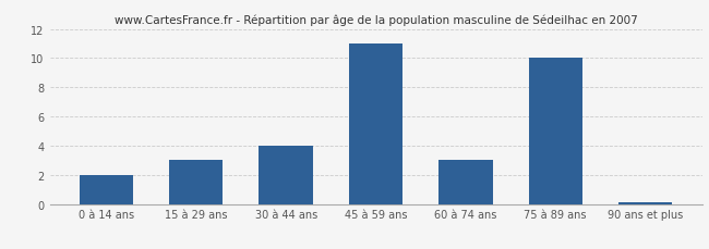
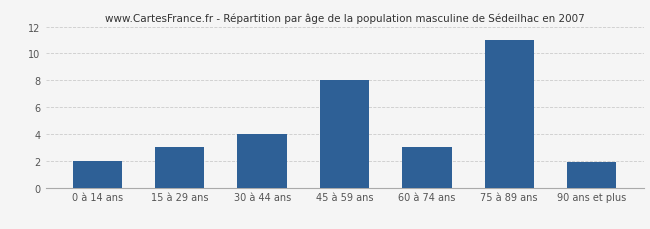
45 à 59 ans: 11.0 -> 8.0
75 à 89 ans: 10.0 -> 11.0
90 ans et plus: 0.1 -> 1.9
